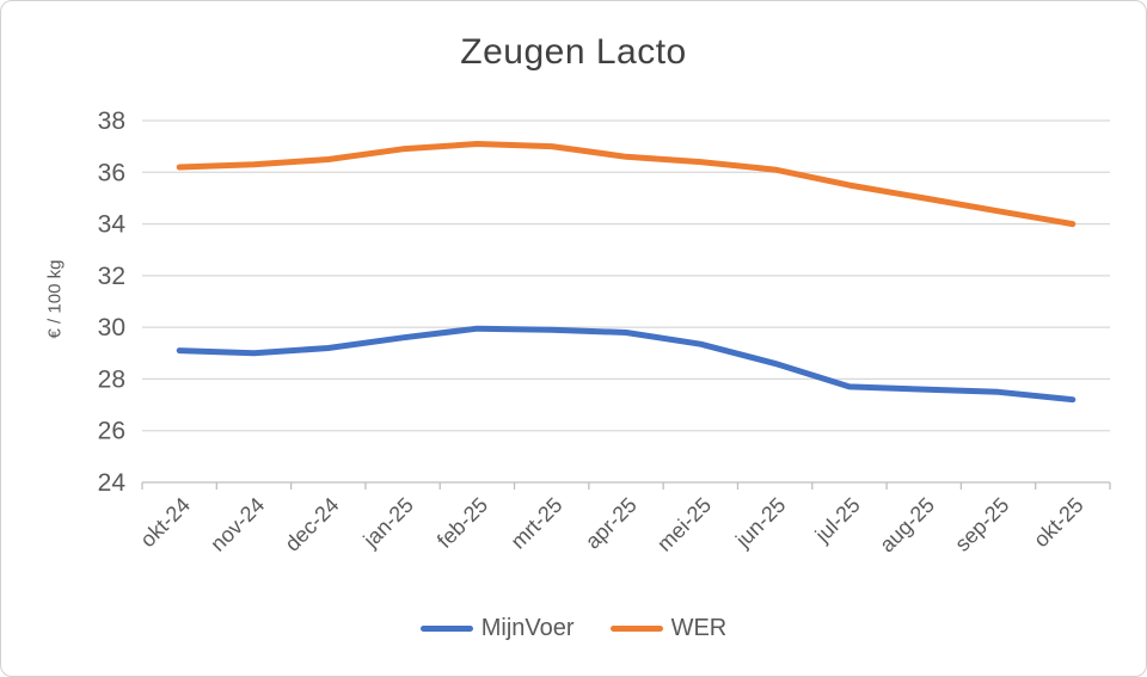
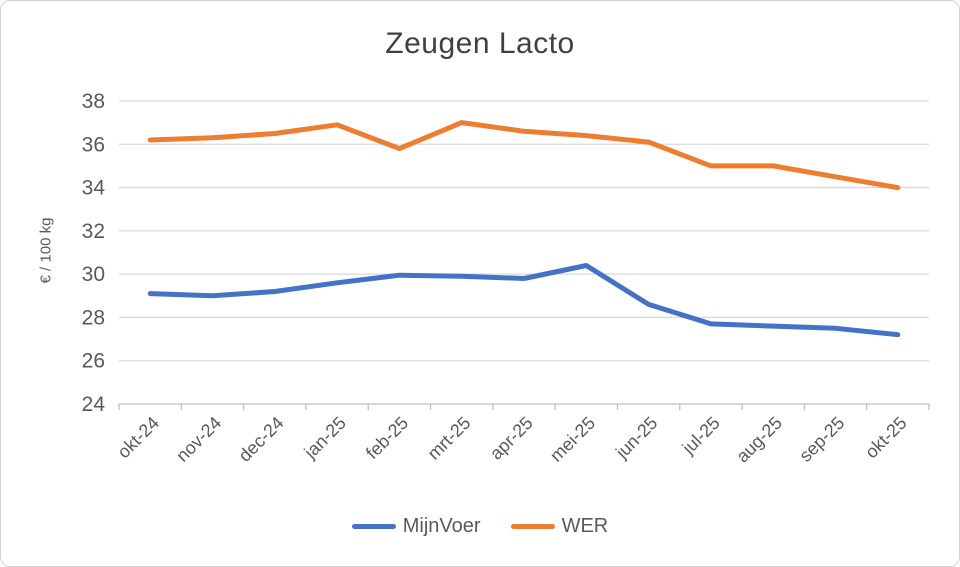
WER/feb-25: 37.1 -> 35.8
MijnVoer/mei-25: 29.4 -> 30.4
WER/jul-25: 35.5 -> 35.0
